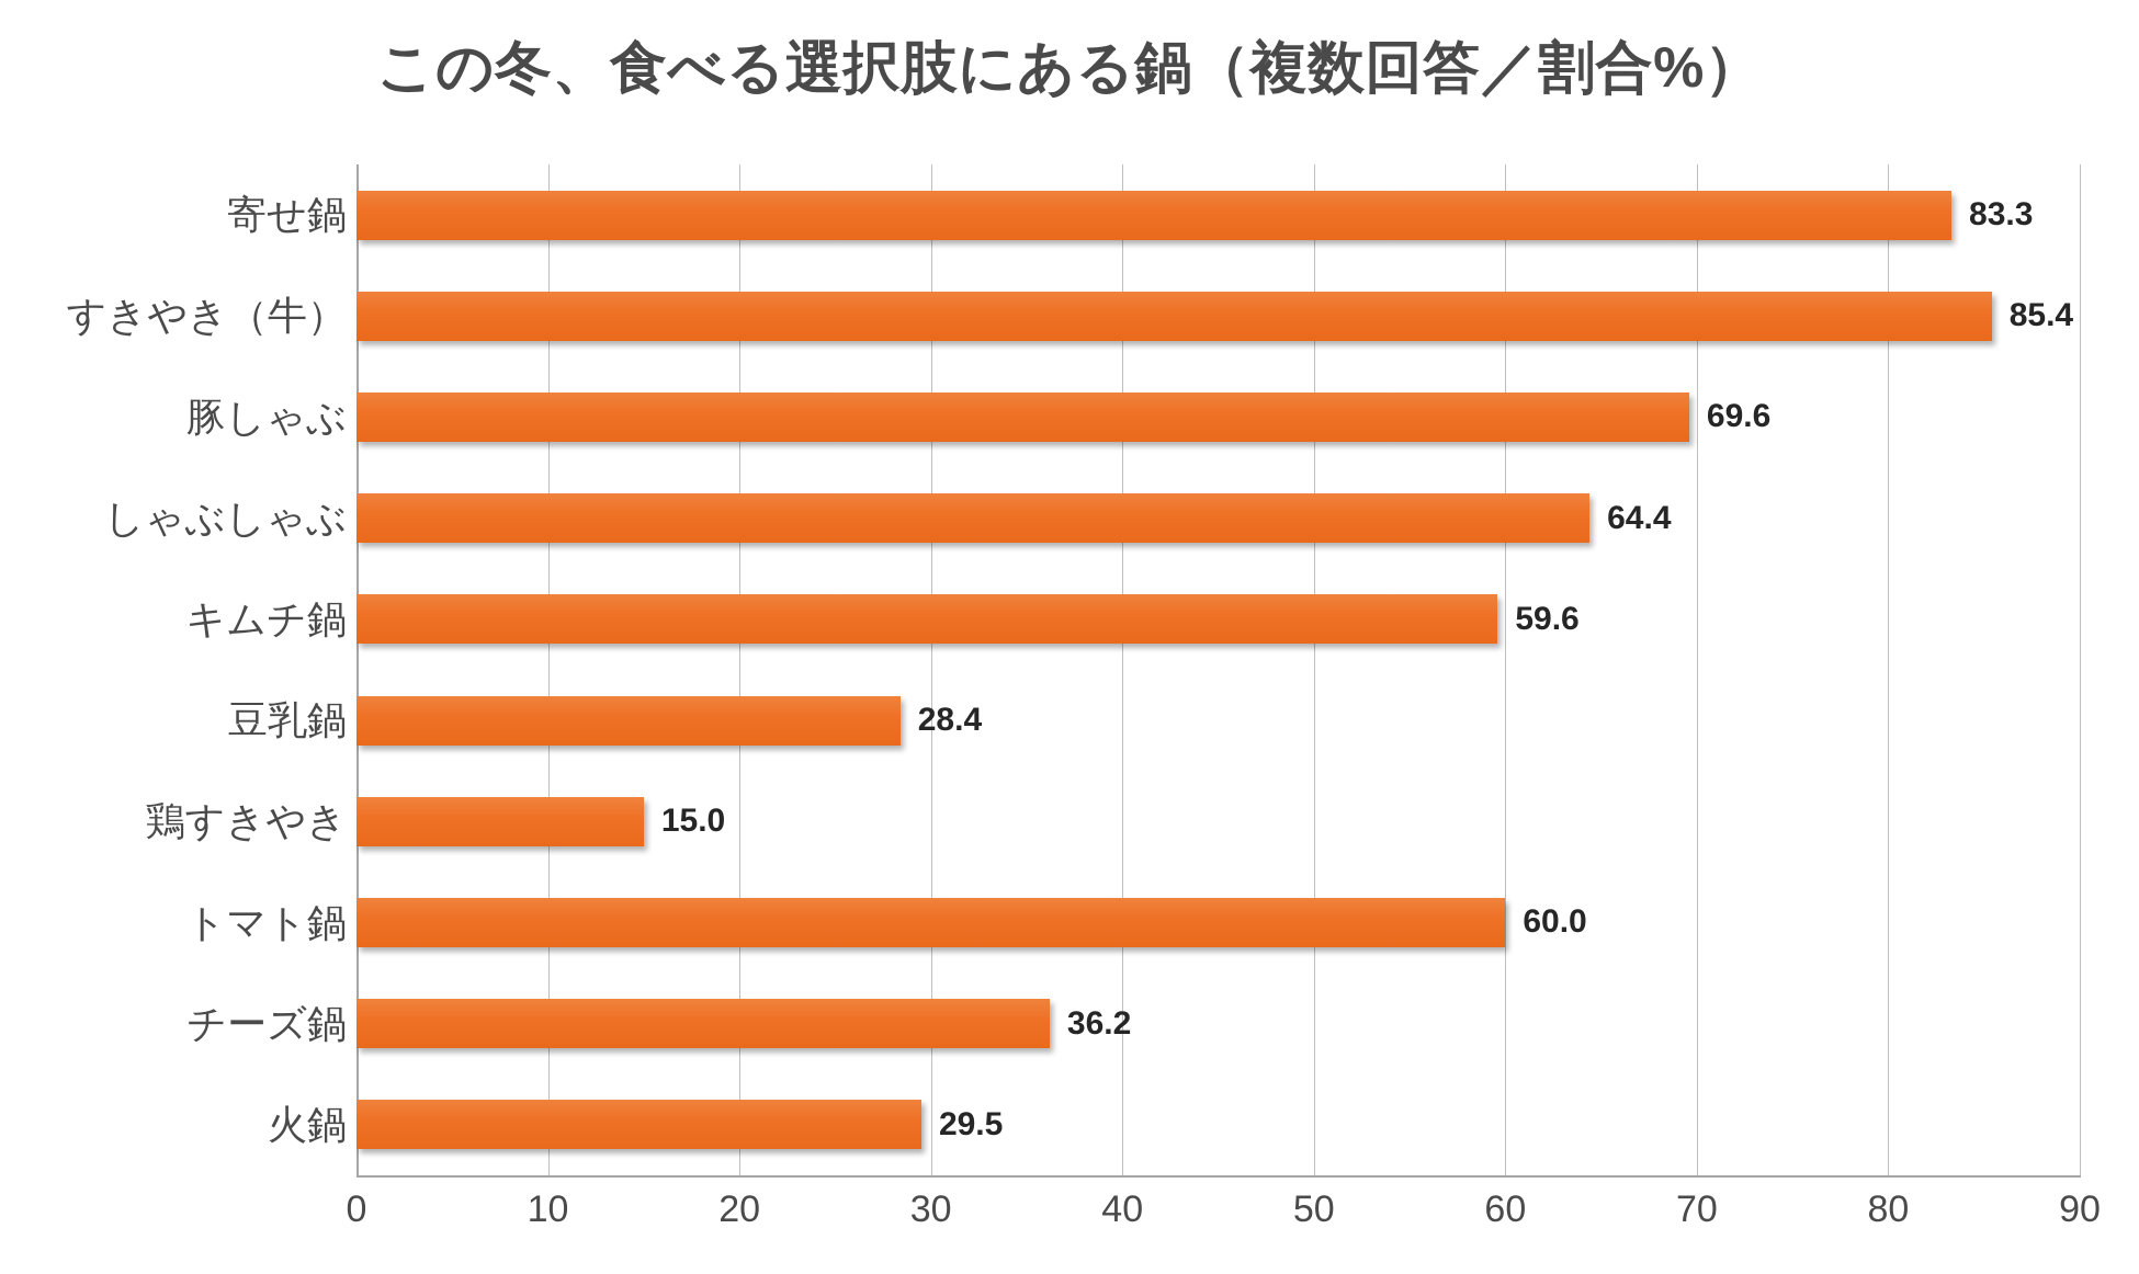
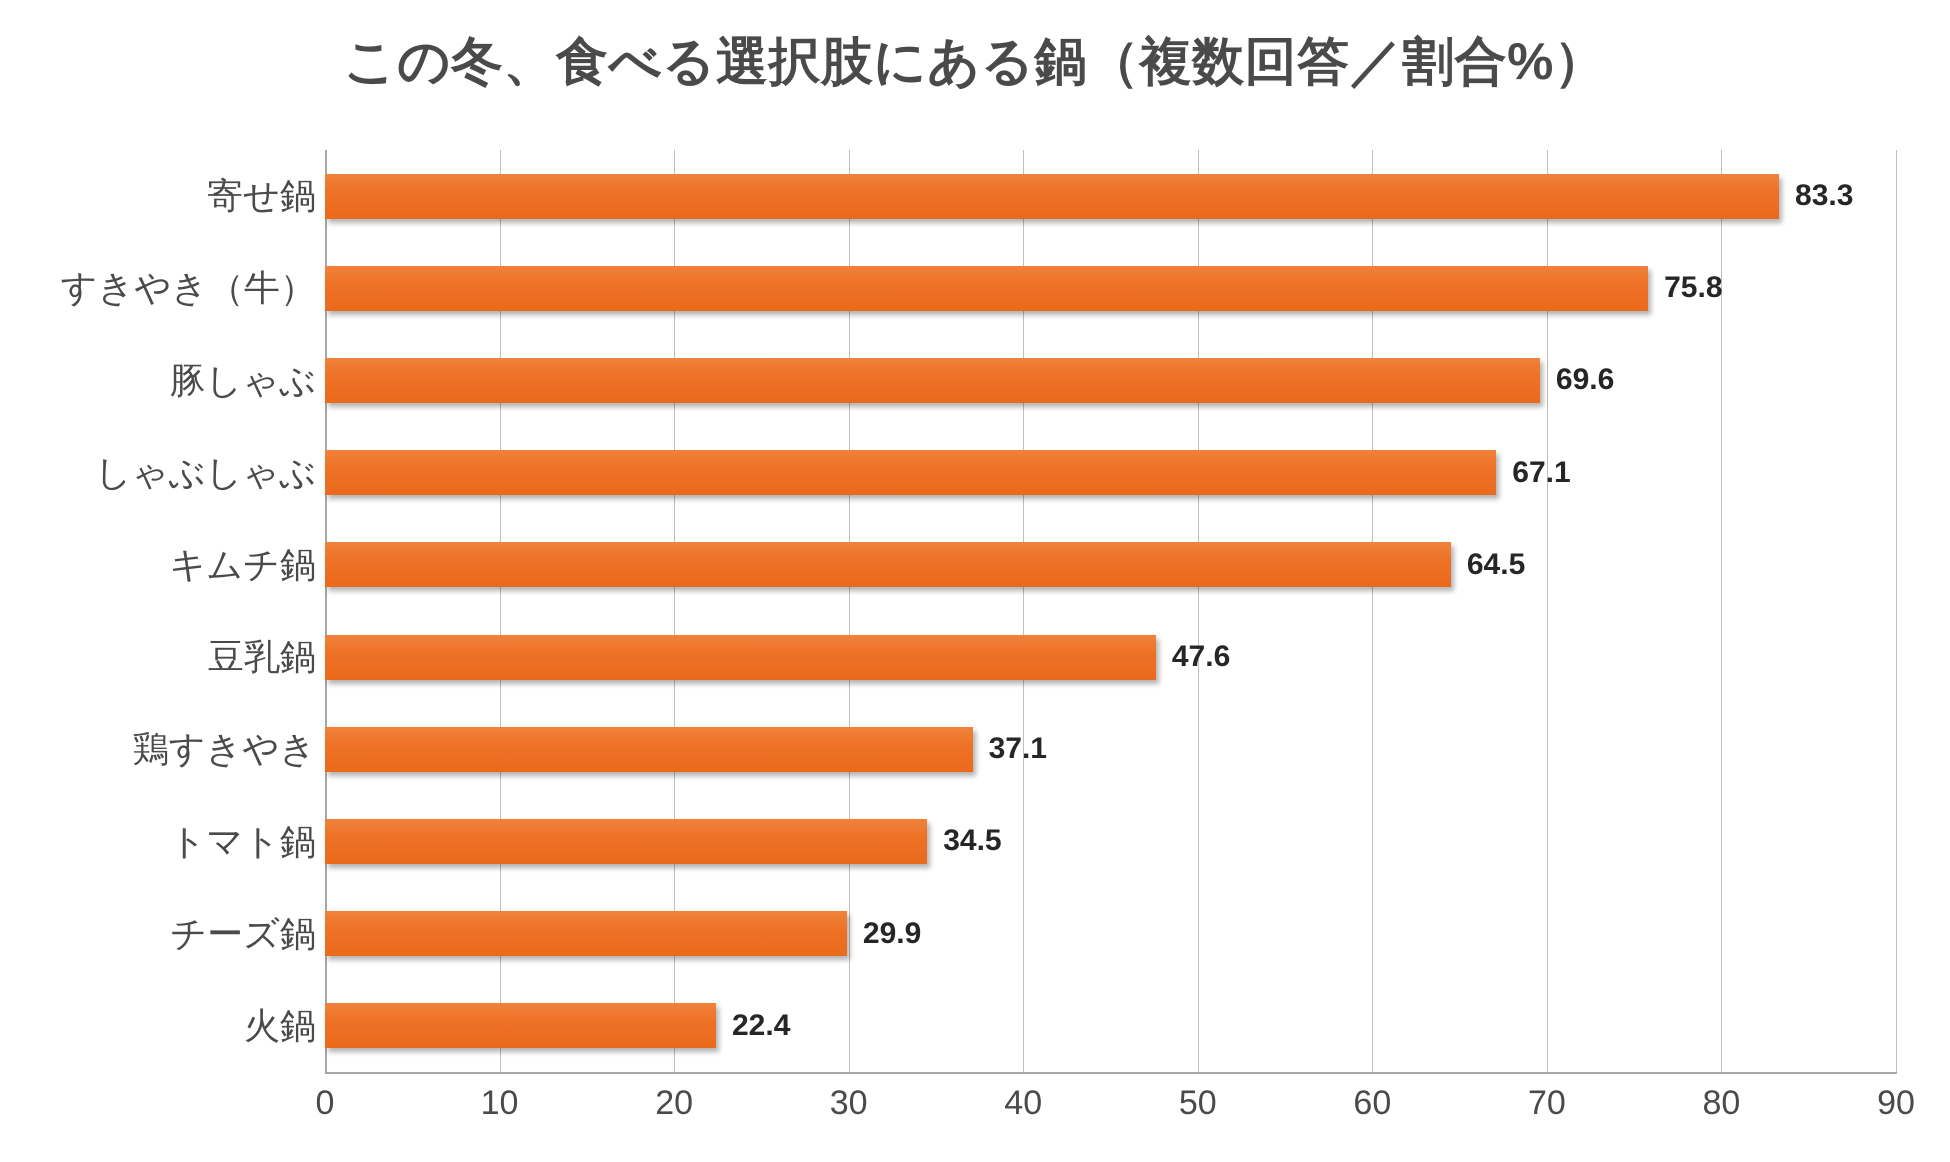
すきやき（牛）: 85.4 -> 75.8
しゃぶしゃぶ: 64.4 -> 67.1
キムチ鍋: 59.6 -> 64.5
豆乳鍋: 28.4 -> 47.6
鶏すきやき: 15.0 -> 37.1
トマト鍋: 60.0 -> 34.5
チーズ鍋: 36.2 -> 29.9
火鍋: 29.5 -> 22.4
